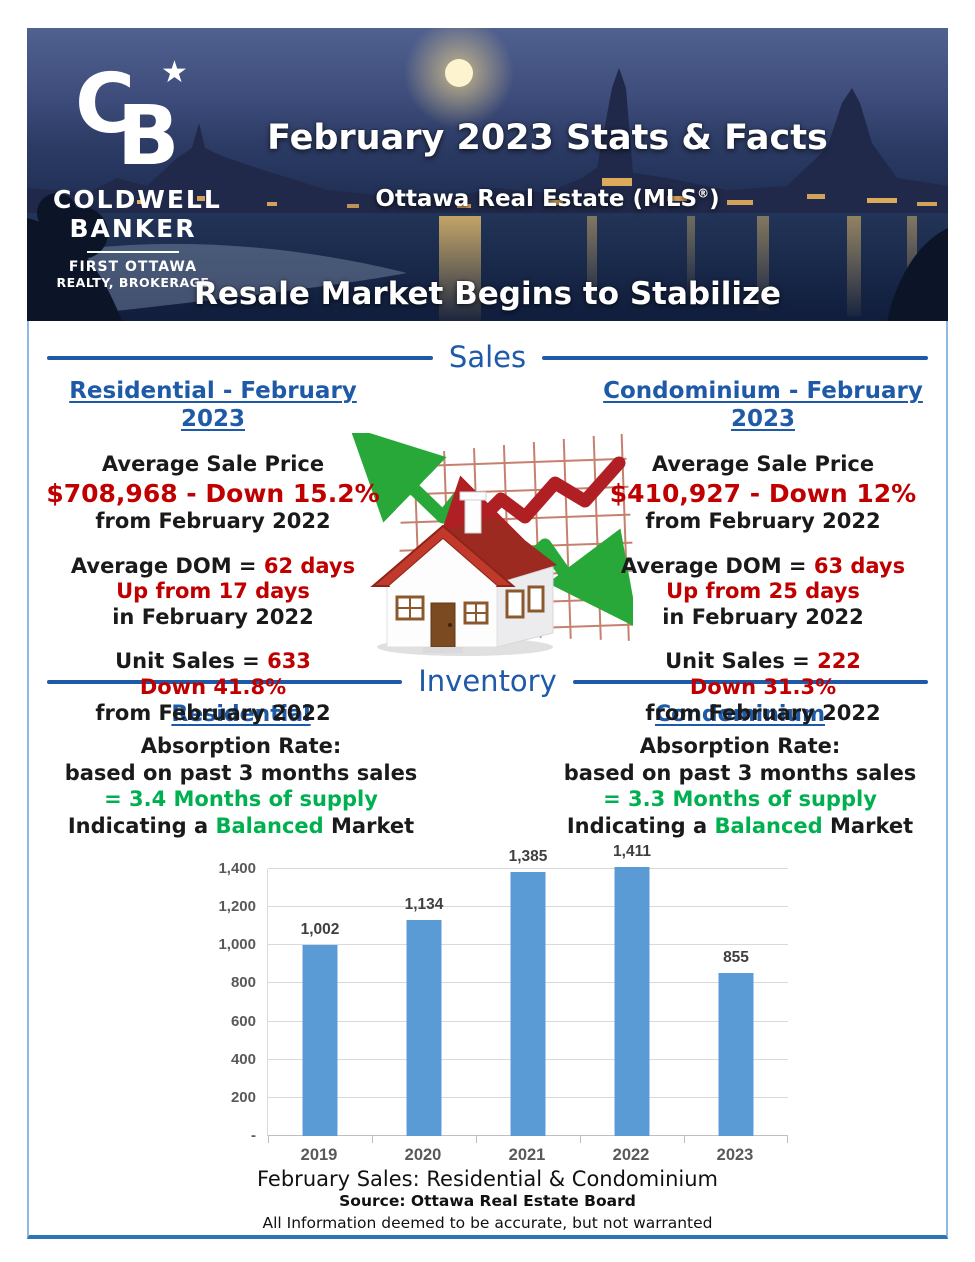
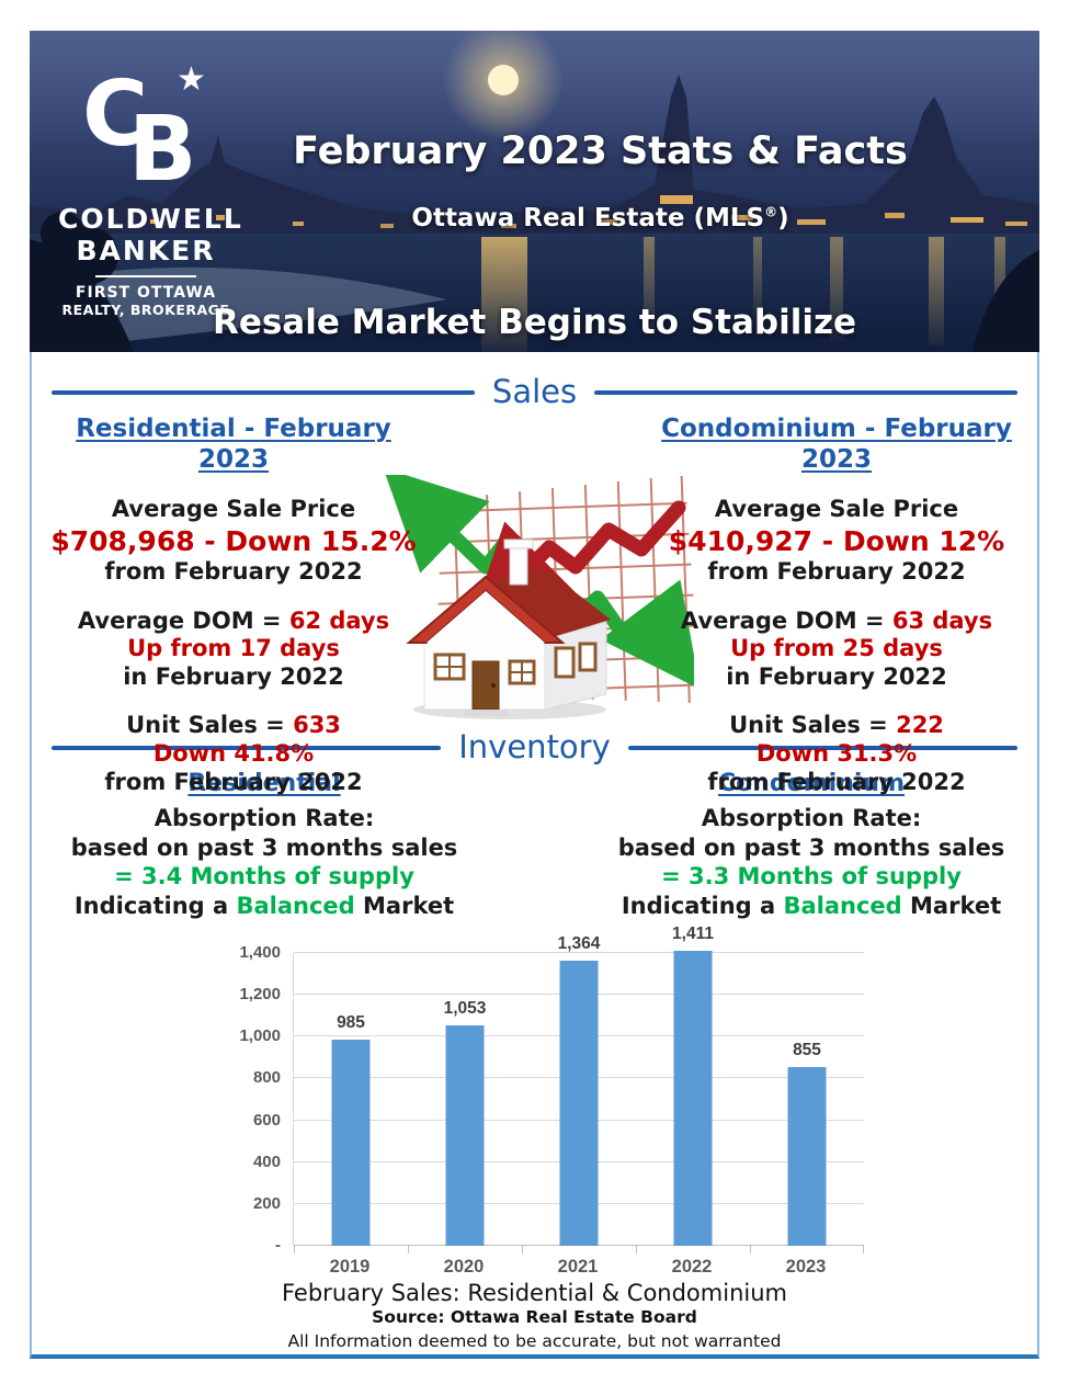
2019: 1,002 -> 985
2020: 1,134 -> 1,053
2021: 1,385 -> 1,364
